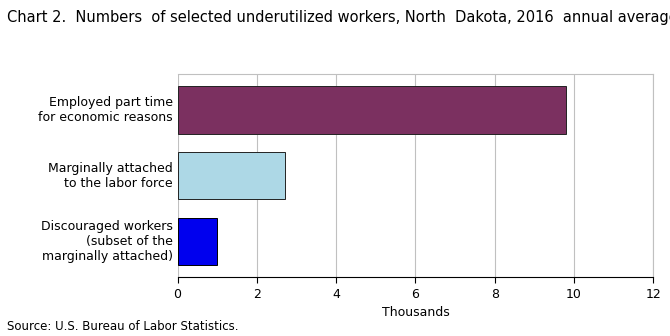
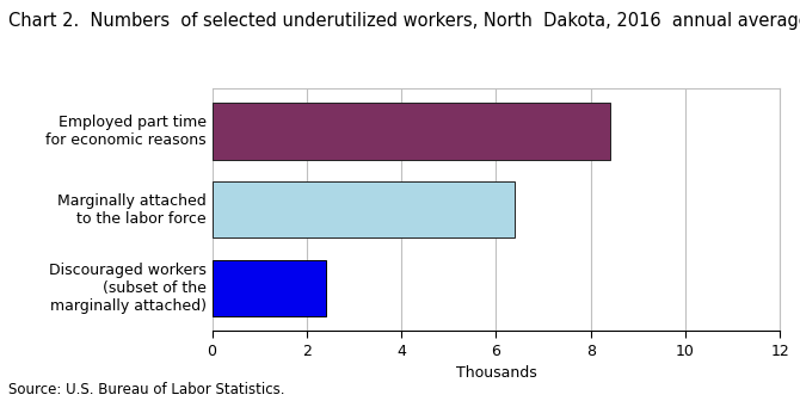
Employed part time for economic reasons: 9.8 -> 8.4
Marginally attached to the labor force: 2.7 -> 6.4
Discouraged workers (subset of the marginally attached): 1.0 -> 2.4
